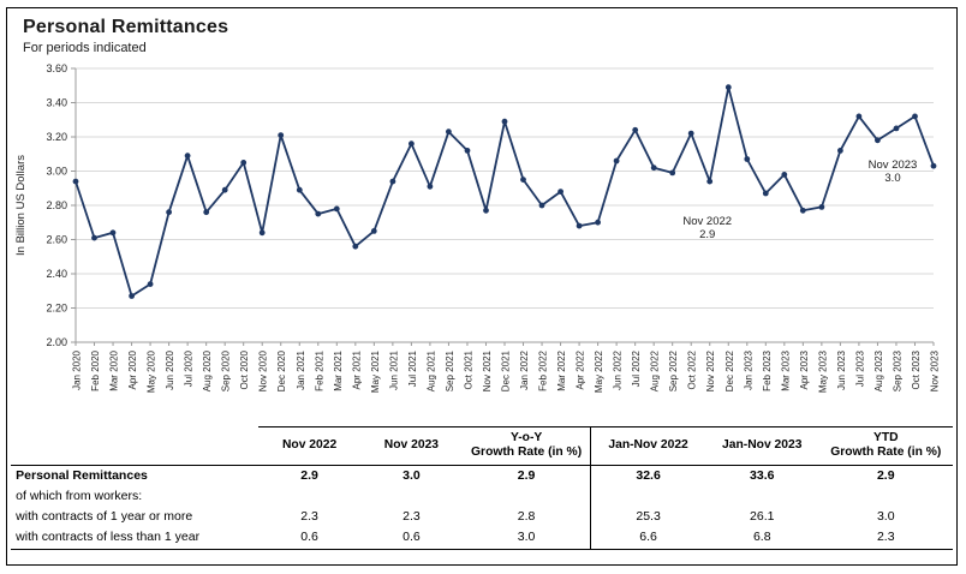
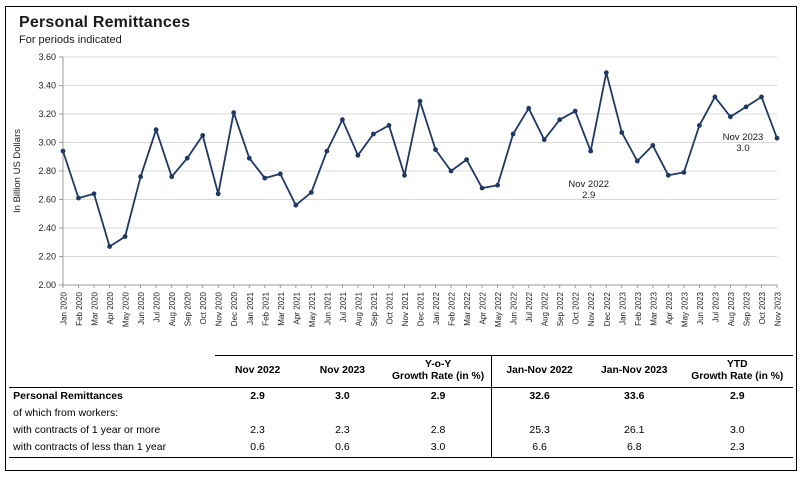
Sep 2021: 3.23 -> 3.06
Sep 2022: 2.99 -> 3.16
